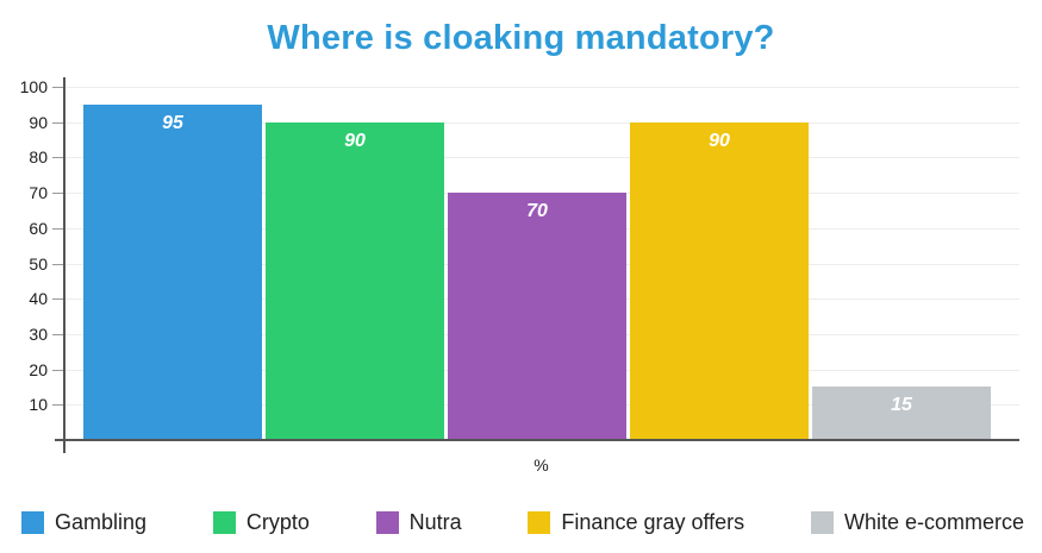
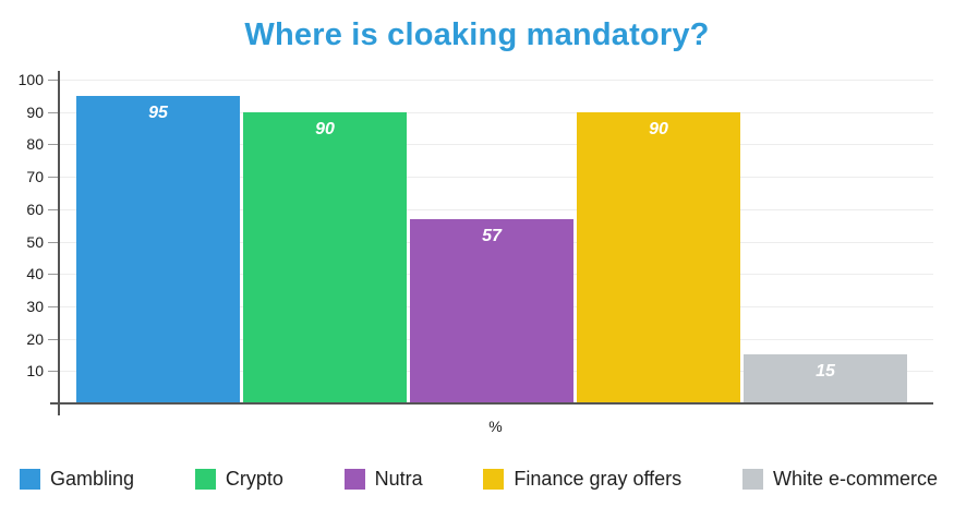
Nutra: 70 -> 57
